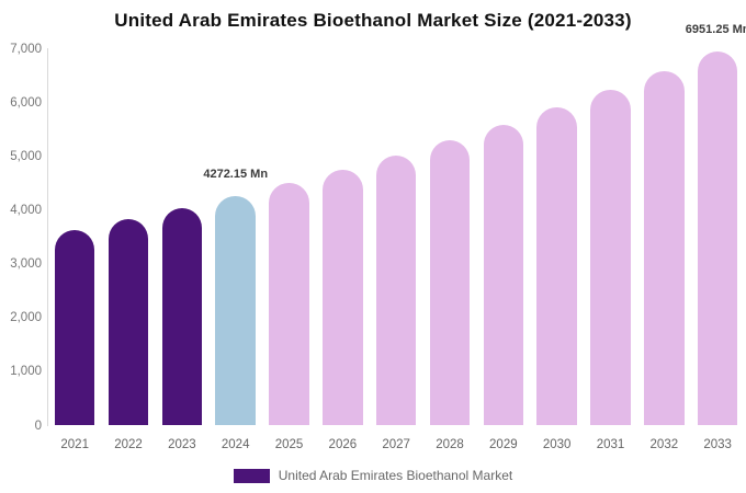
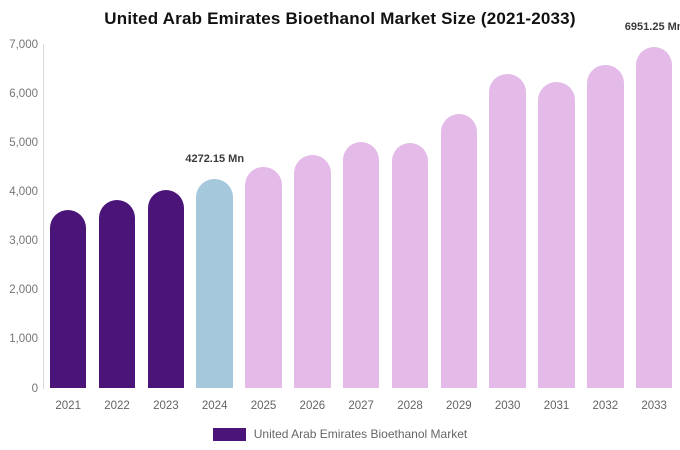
2028: 5300 -> 5000
2030: 5900 -> 6400
